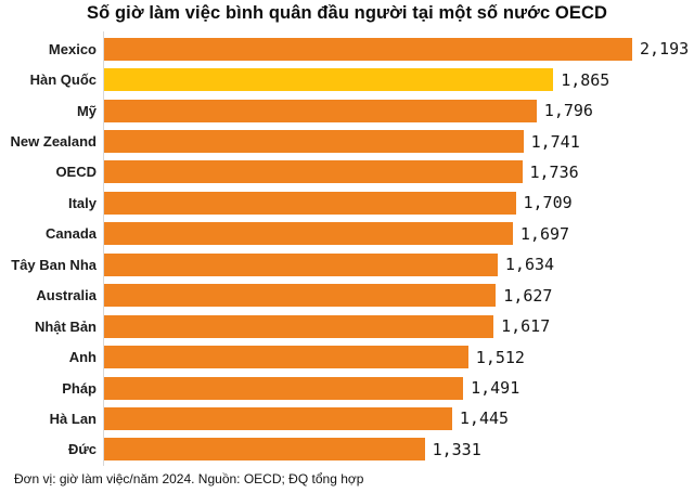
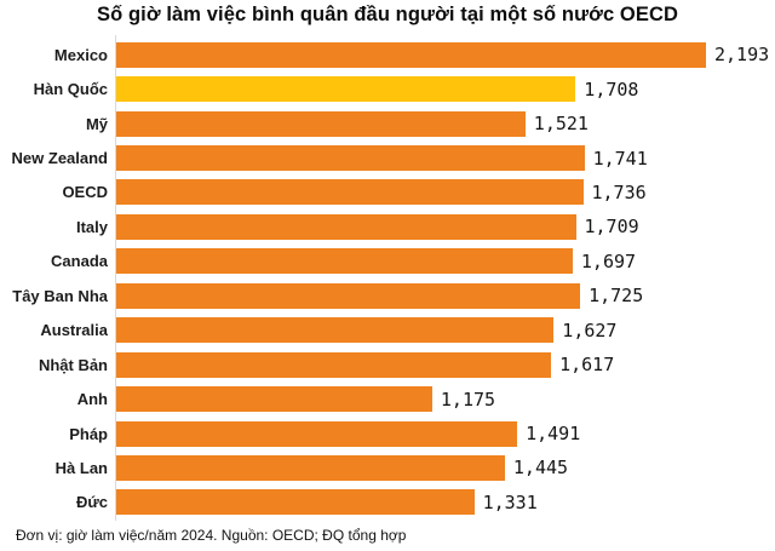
Hàn Quốc: 1,865 -> 1,708
Mỹ: 1,796 -> 1,521
Tây Ban Nha: 1,634 -> 1,725
Anh: 1,512 -> 1,175
